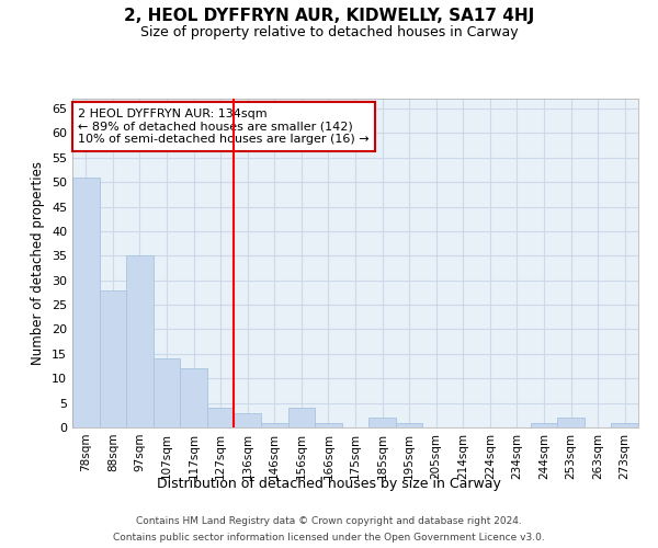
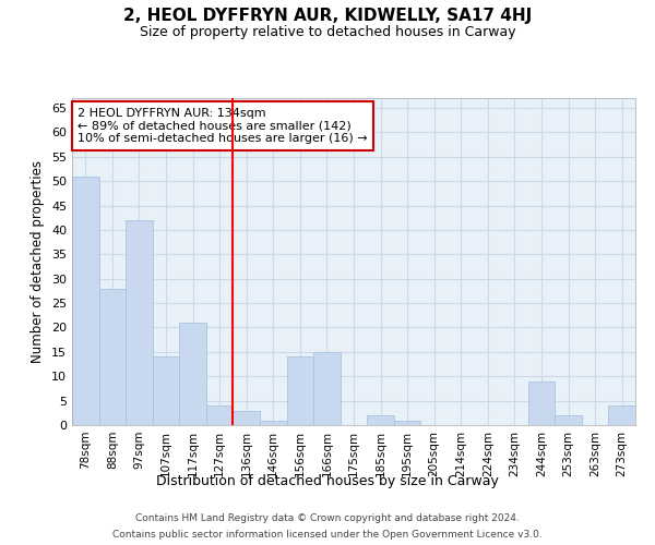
97sqm: 35 -> 42
117sqm: 12 -> 21
156sqm: 4 -> 14
166sqm: 1 -> 15
244sqm: 1 -> 9
273sqm: 1 -> 4
